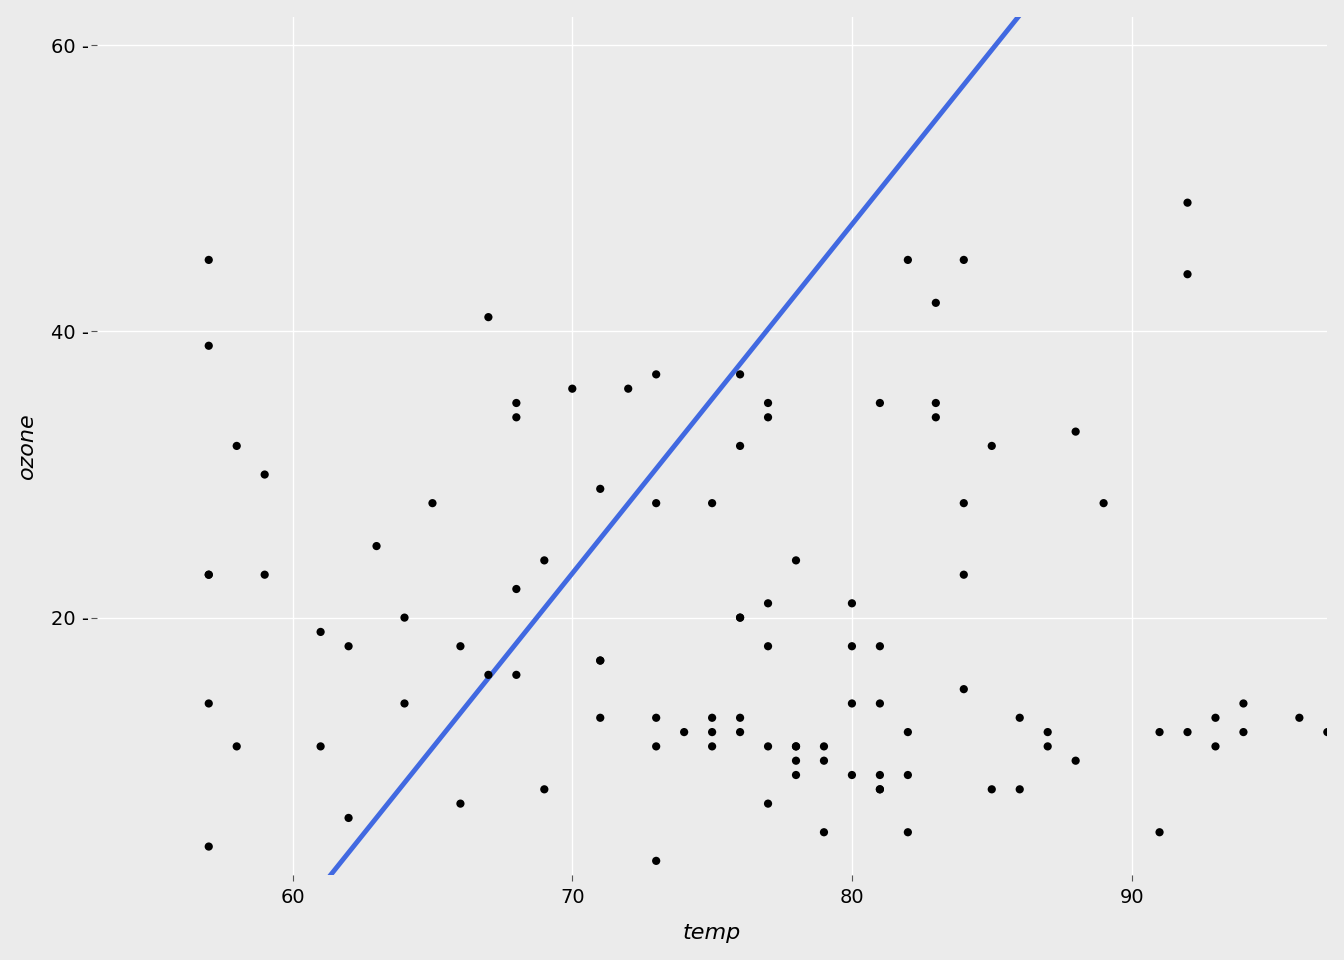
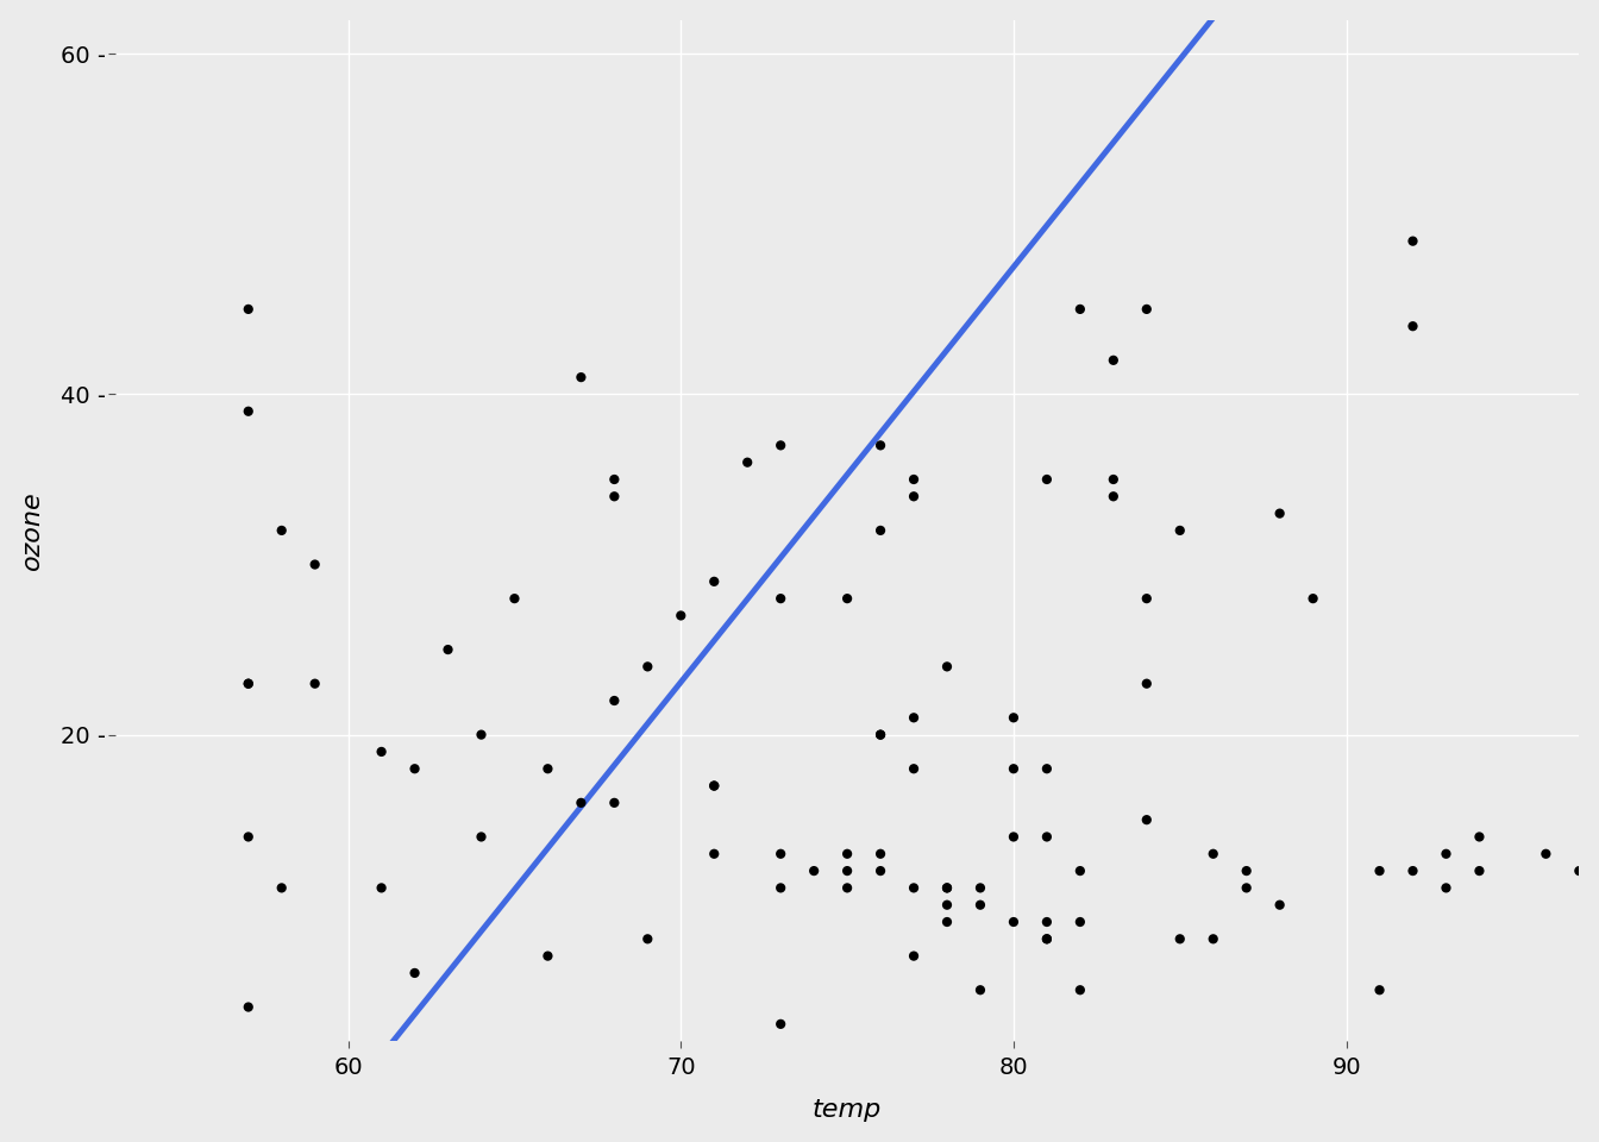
70: 36 - -> 27 -
